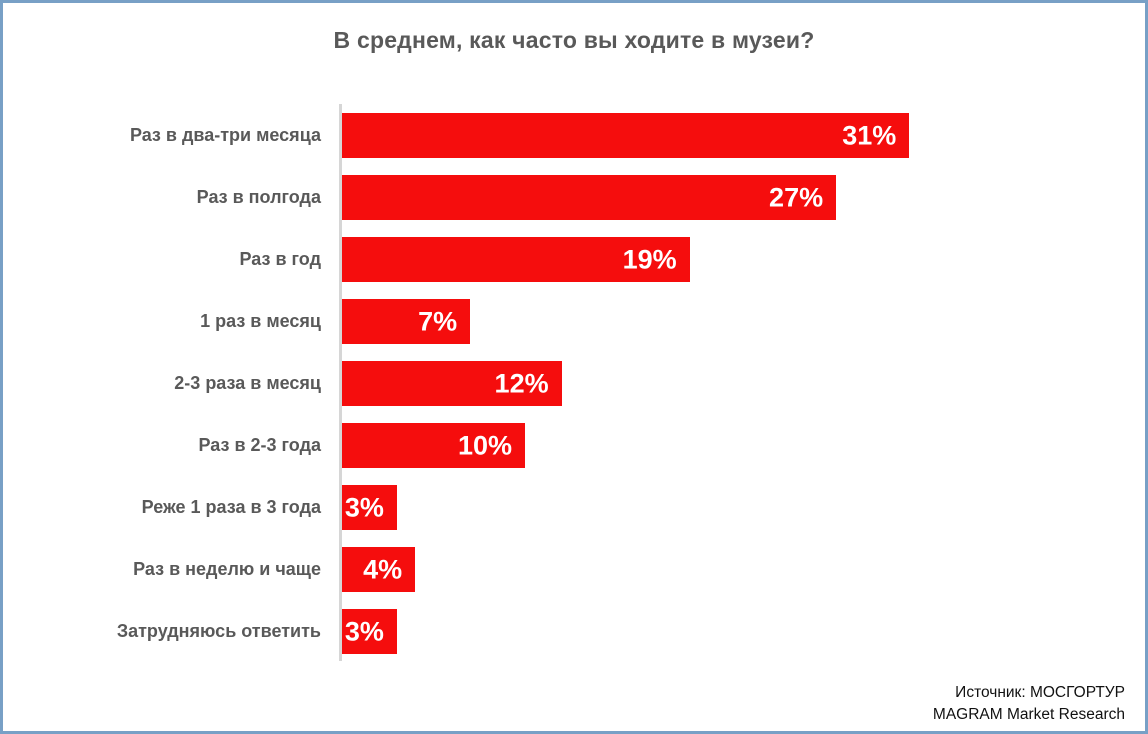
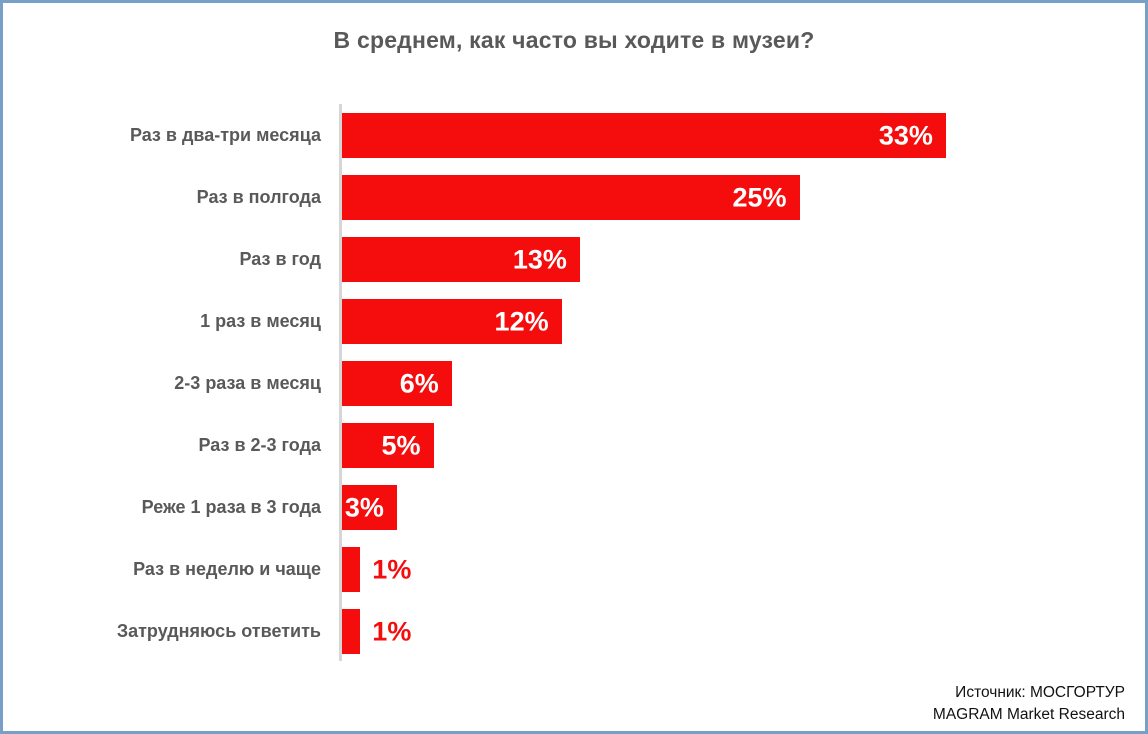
Раз в два-три месяца: 31% -> 33%
Раз в полгода: 27% -> 25%
Раз в год: 19% -> 13%
1 раз в месяц: 7% -> 12%
2-3 раза в месяц: 12% -> 6%
Раз в 2-3 года: 10% -> 5%
Раз в неделю и чаще: 4% -> 1%
Затрудняюсь ответить: 3% -> 1%
